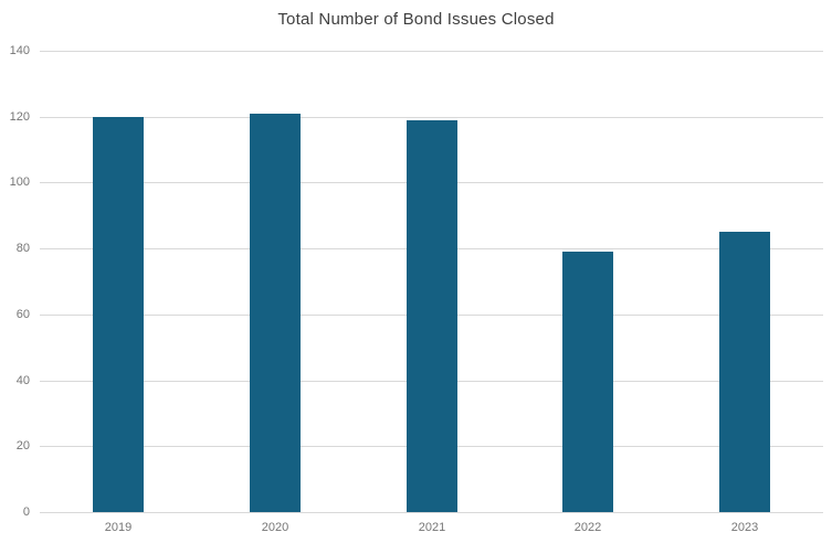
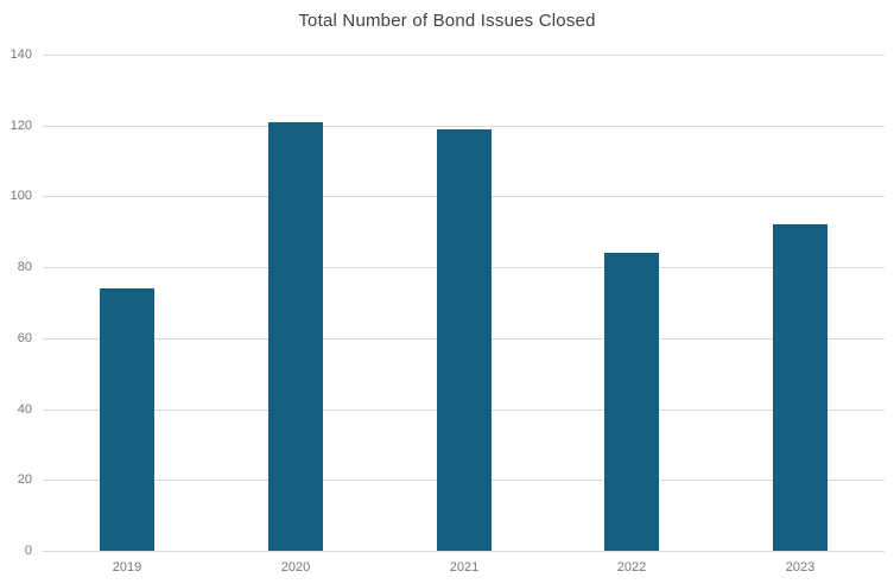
2019: 120 -> 74
2022: 79 -> 84
2023: 85 -> 92
